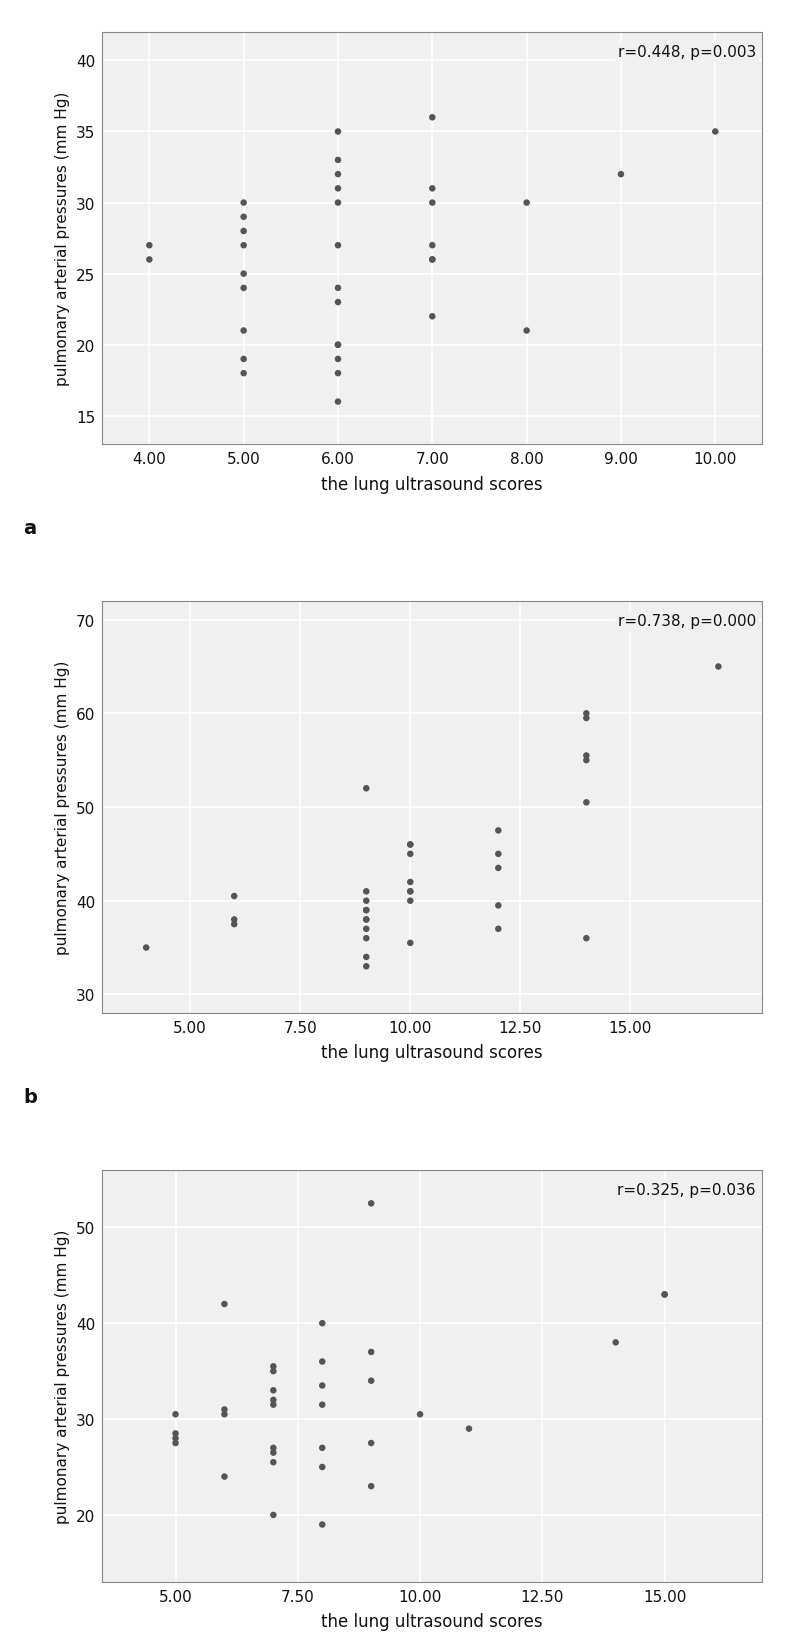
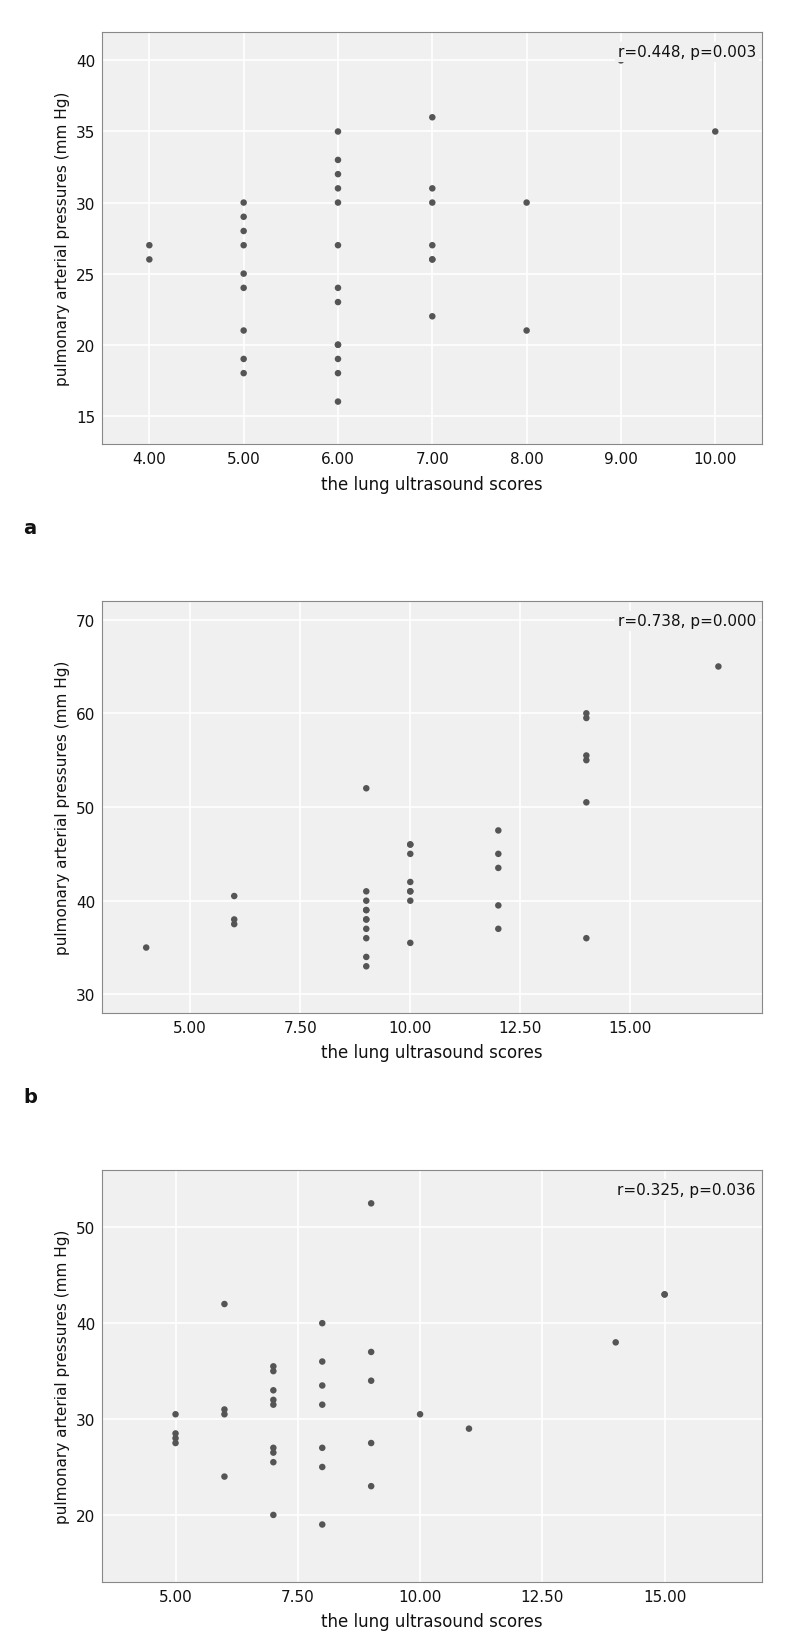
9.00: 32 -> 40
